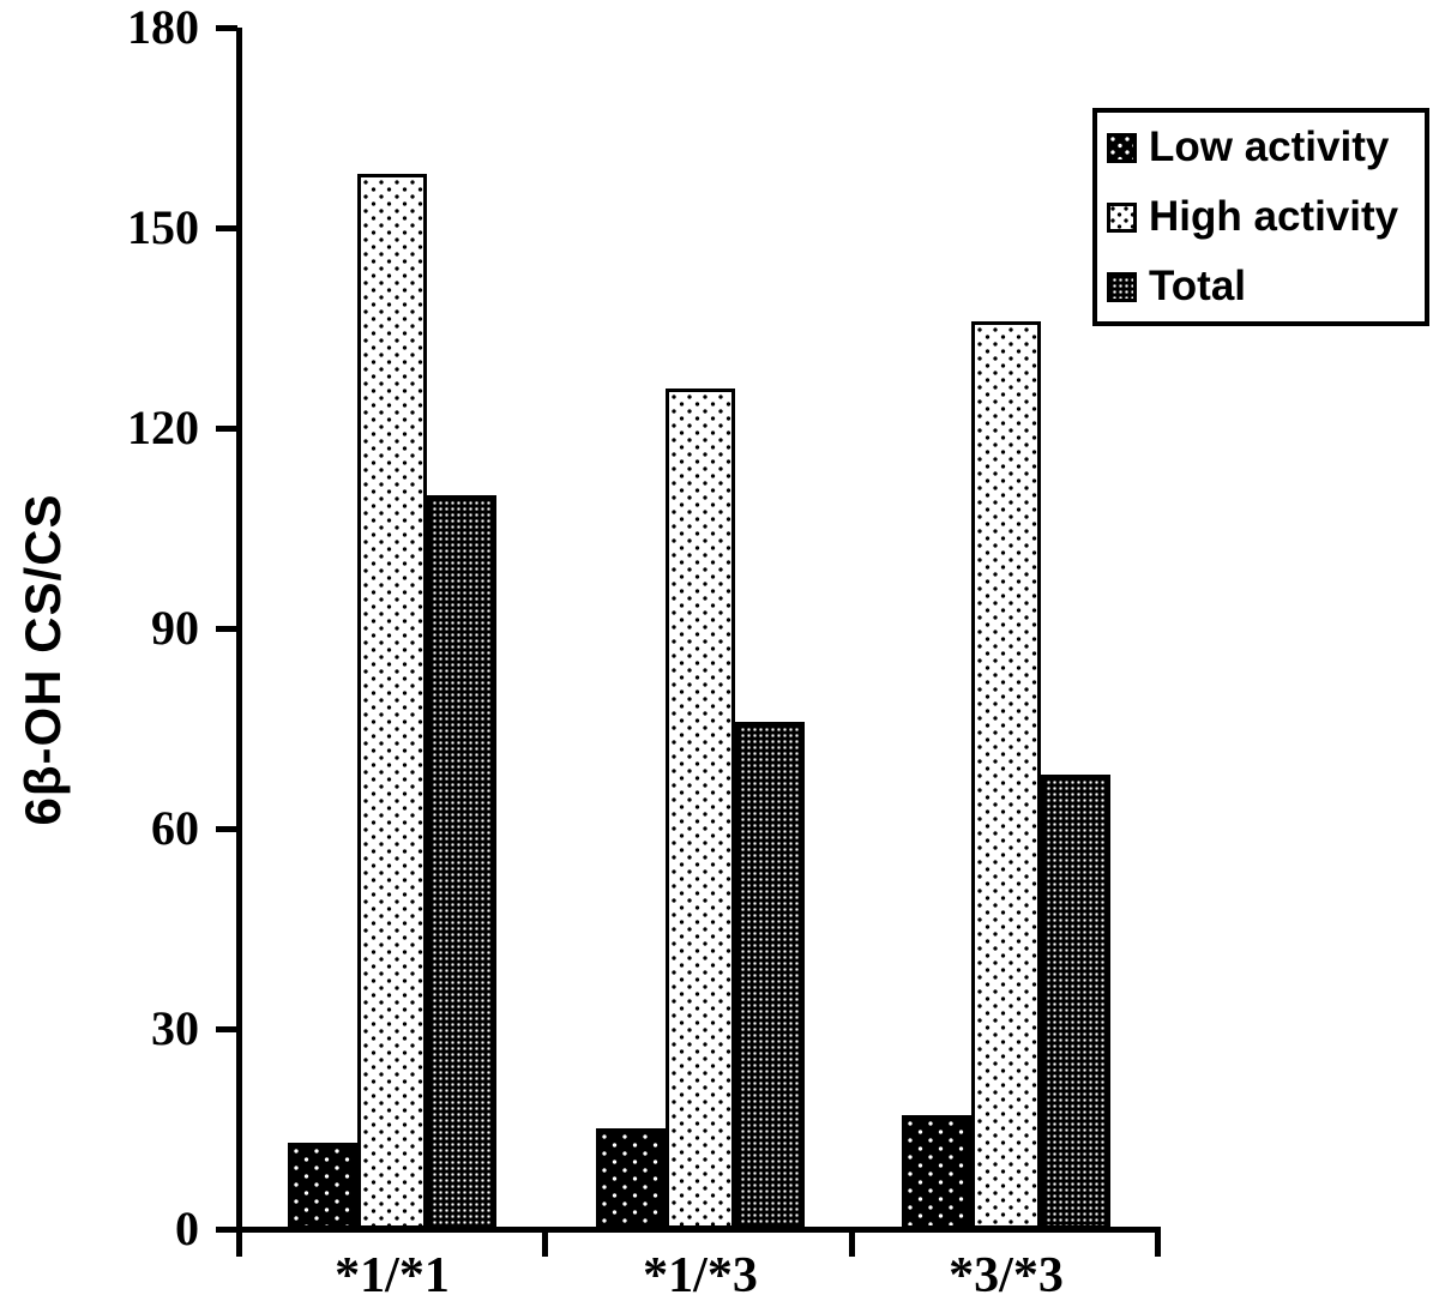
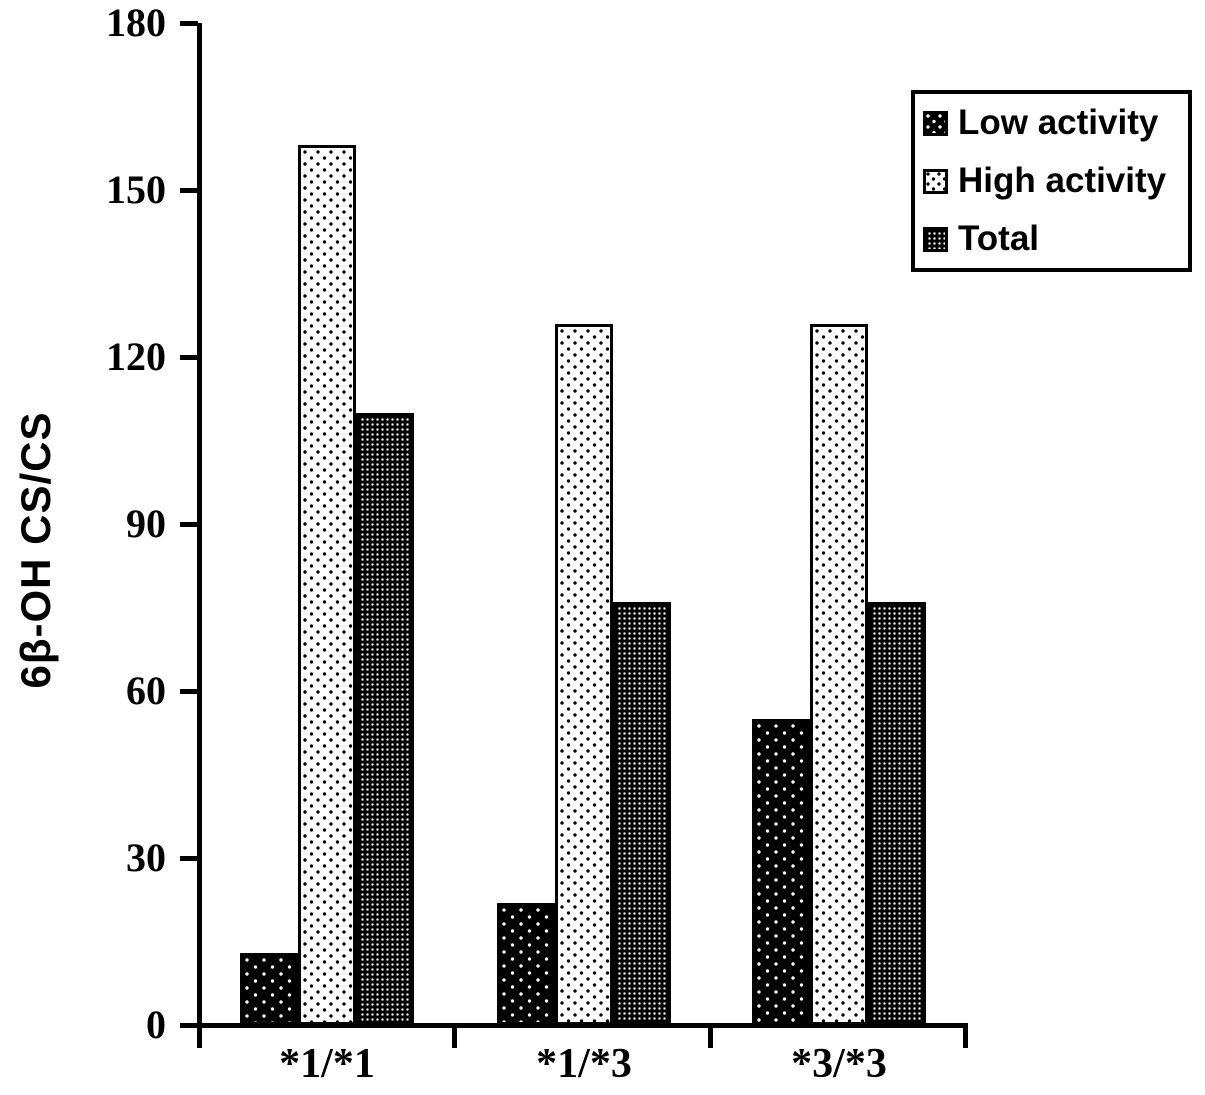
Low activity/*1/*3: 15 -> 22
Low activity/*3/*3: 17 -> 55
High activity/*3/*3: 136 -> 126
Total/*3/*3: 68 -> 76
